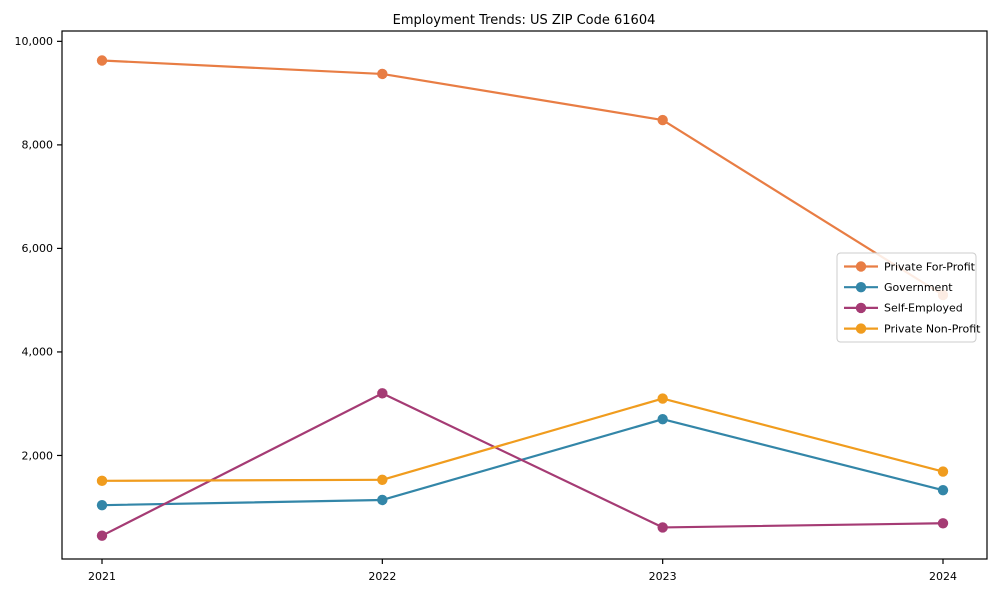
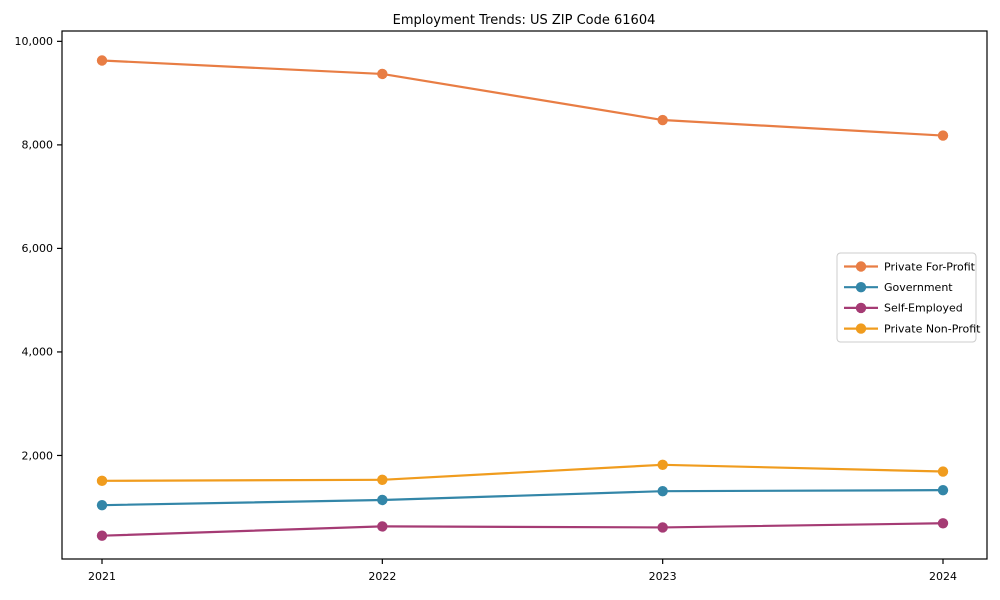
Self-Employed/2022: 3200 -> 600
Government/2023: 2700 -> 1300
Private Non-Profit/2023: 3100 -> 1800
Private For-Profit/2024: 5100 -> 8200
